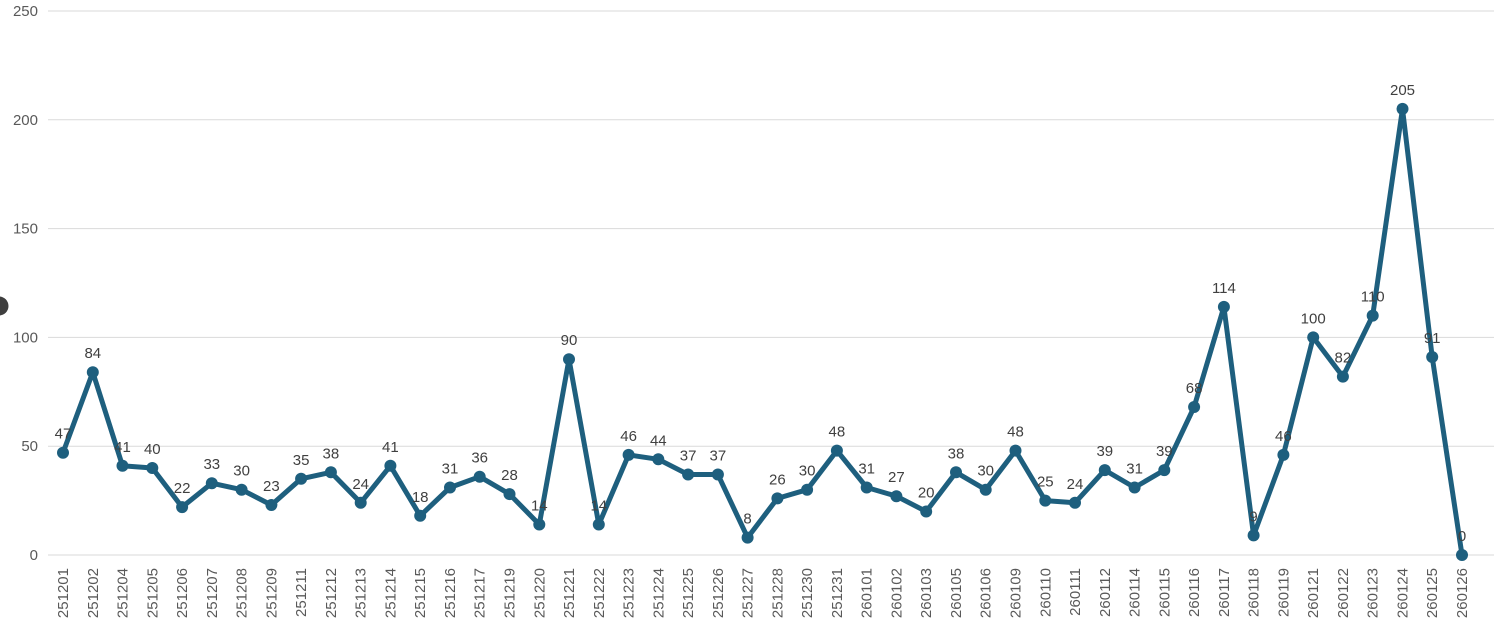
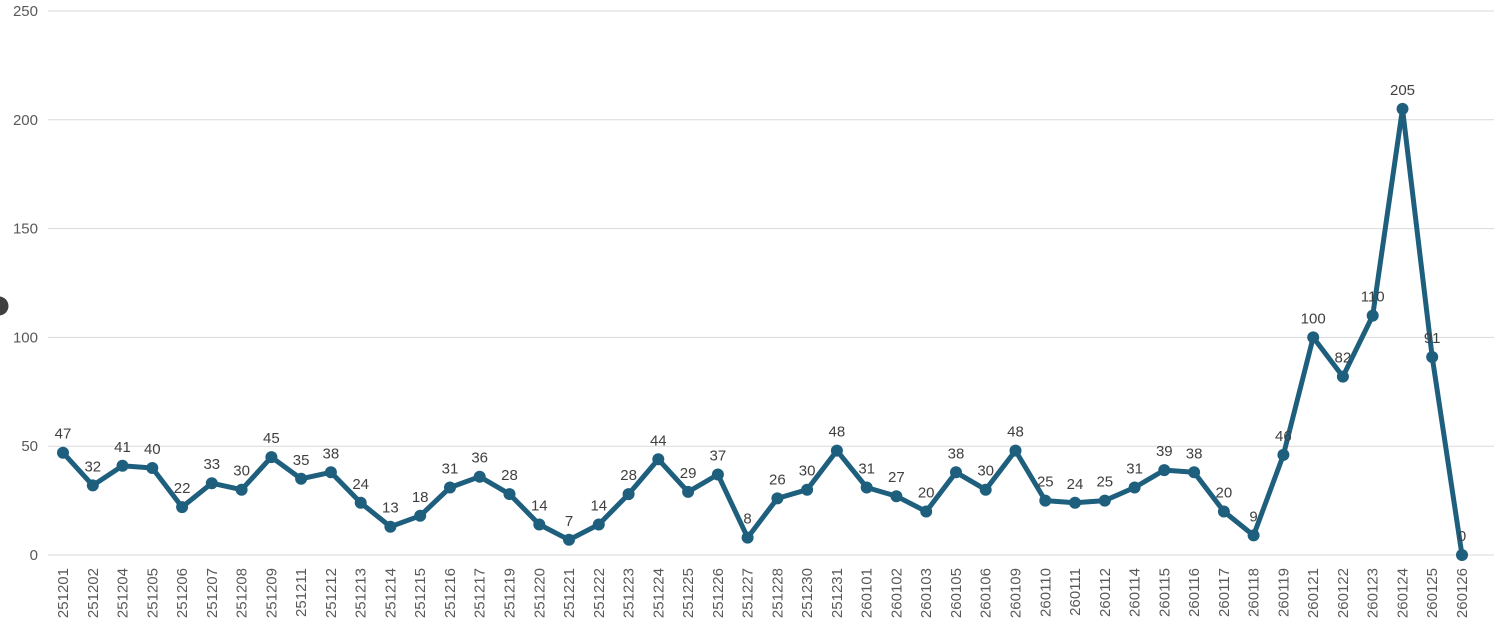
251202: 84 -> 32
251209: 23 -> 45
251214: 41 -> 13
251221: 90 -> 7
251223: 46 -> 28
251225: 37 -> 29
260112: 39 -> 25
260116: 68 -> 38
260117: 114 -> 20
